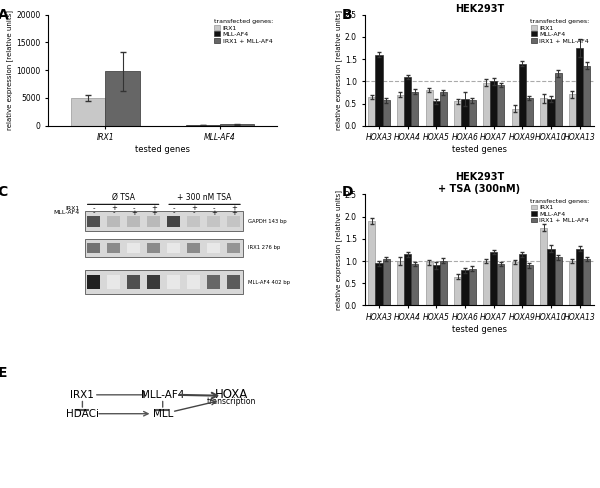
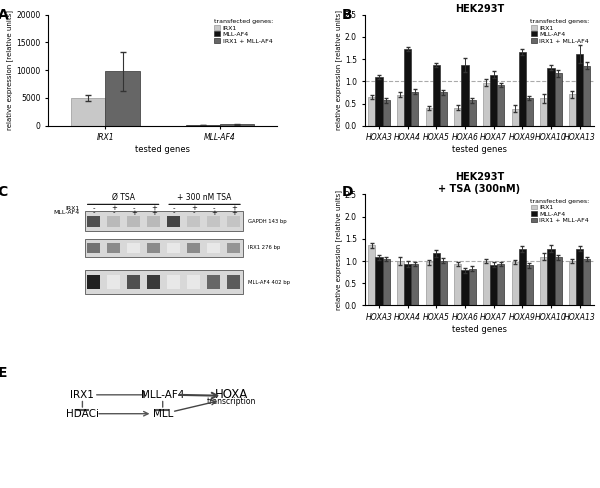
HEK293T/MLL-AF4/HOXA3: 1.60 -> 1.10
HEK293T/MLL-AF4/HOXA4: 1.10 -> 1.73
HEK293T/IRX1/HOXA5: 0.80 -> 0.40
HEK293T/MLL-AF4/HOXA5: 0.55 -> 1.37
HEK293T/IRX1/HOXA6: 0.55 -> 0.41
HEK293T/MLL-AF4/HOXA6: 0.60 -> 1.37
HEK293T/MLL-AF4/HOXA7: 1.00 -> 1.15
HEK293T/MLL-AF4/HOXA9: 1.40 -> 1.66
HEK293T/MLL-AF4/HOXA10: 0.60 -> 1.31
HEK293T/MLL-AF4/HOXA13: 1.75 -> 1.62
HEK293T + TSA (300nM)/IRX1/HOXA3: 1.90 -> 1.35
HEK293T + TSA (300nM)/MLL-AF4/HOXA3: 0.95 -> 1.08
HEK293T + TSA (300nM)/MLL-AF4/HOXA4: 1.15 -> 0.93
HEK293T + TSA (300nM)/MLL-AF4/HOXA5: 0.90 -> 1.17
HEK293T + TSA (300nM)/IRX1/HOXA6: 0.65 -> 0.93
HEK293T + TSA (300nM)/MLL-AF4/HOXA7: 1.20 -> 0.92
HEK293T + TSA (300nM)/MLL-AF4/HOXA9: 1.15 -> 1.27
HEK293T + TSA (300nM)/IRX1/HOXA10: 1.75 -> 1.10
